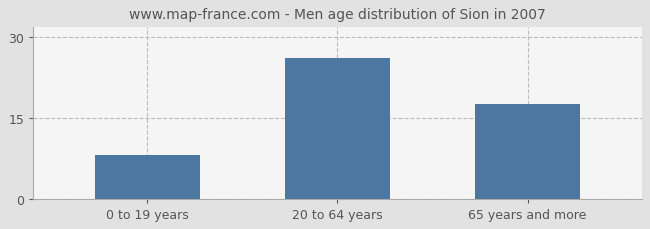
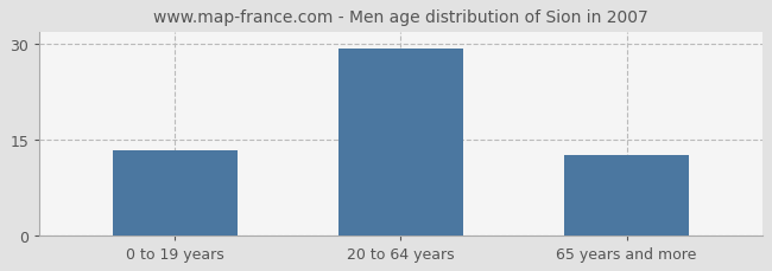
0 to 19 years: 8.2 -> 13.4
20 to 64 years: 26.2 -> 29.3
65 years and more: 17.6 -> 12.5
